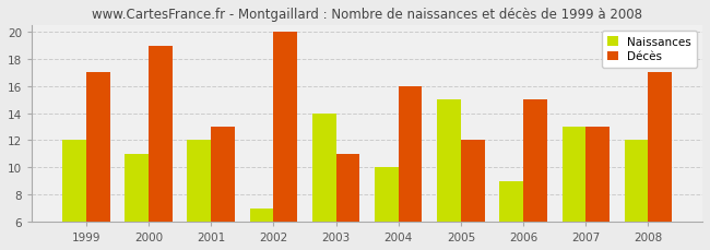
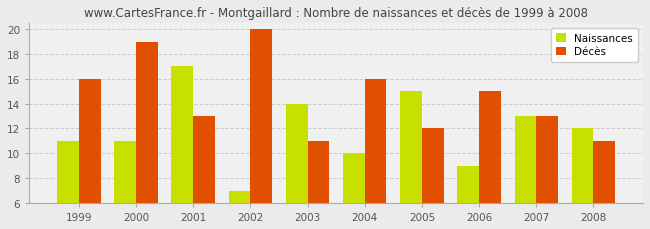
Naissances/1999: 12 -> 11
Décès/1999: 17 -> 16
Naissances/2001: 12 -> 17
Décès/2008: 17 -> 11
